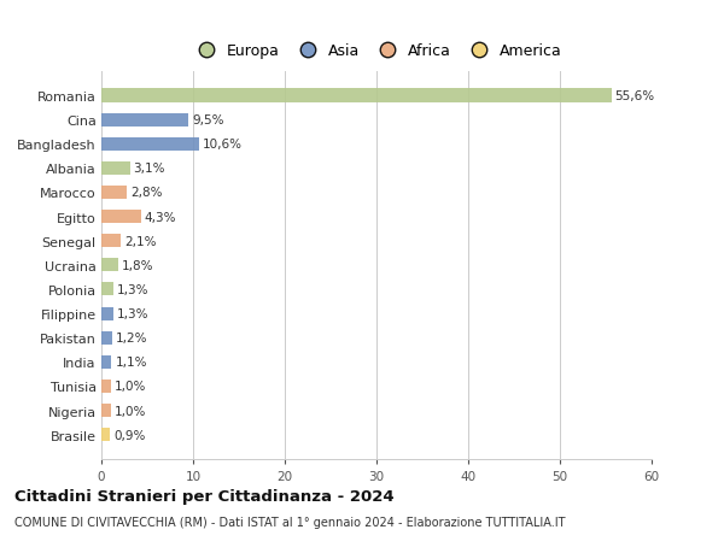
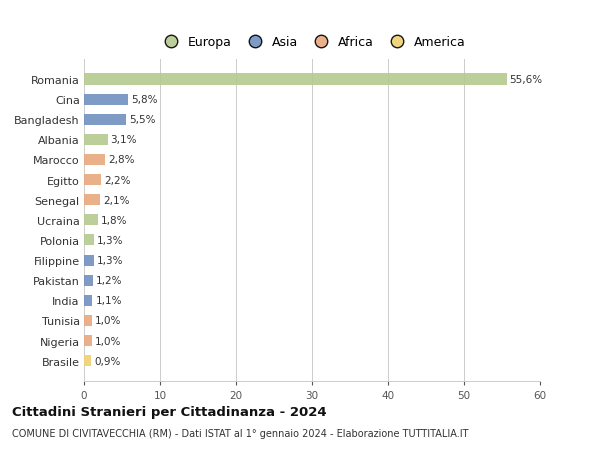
Cina: 9,5% -> 5,8%
Bangladesh: 10,6% -> 5,5%
Egitto: 4,3% -> 2,2%
